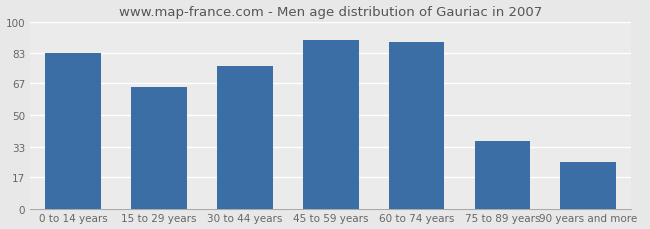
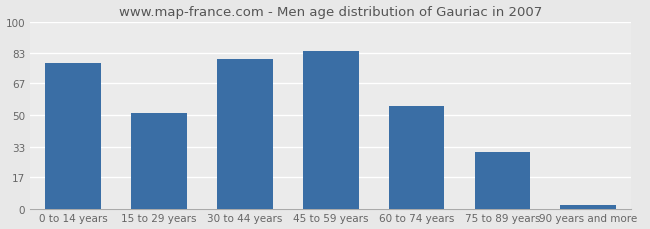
0 to 14 years: 83 -> 78
15 to 29 years: 65 -> 51
30 to 44 years: 76 -> 80
45 to 59 years: 90 -> 84
60 to 74 years: 89 -> 55
75 to 89 years: 36 -> 30
90 years and more: 25 -> 2
